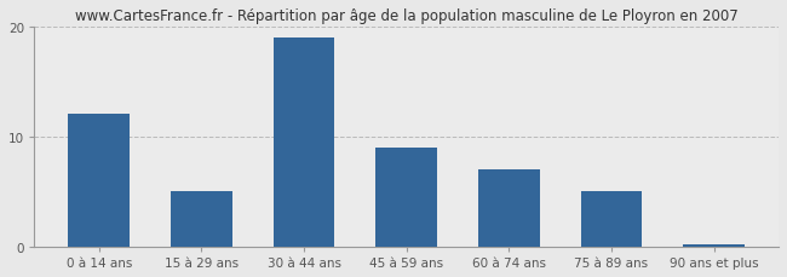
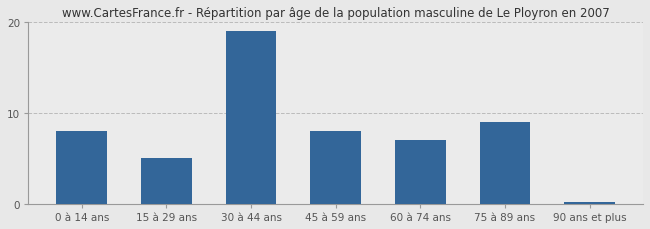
0 à 14 ans: 12.0 -> 8.0
45 à 59 ans: 9.0 -> 8.0
75 à 89 ans: 5.0 -> 9.0
